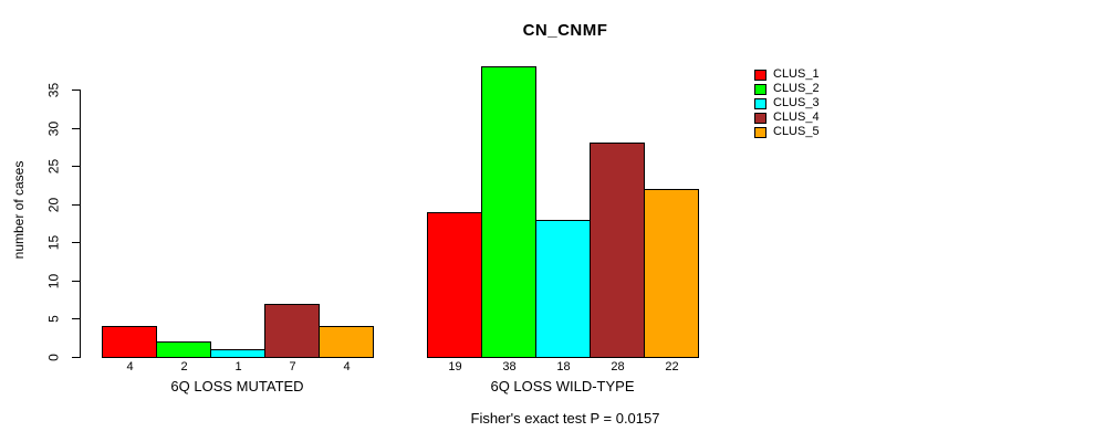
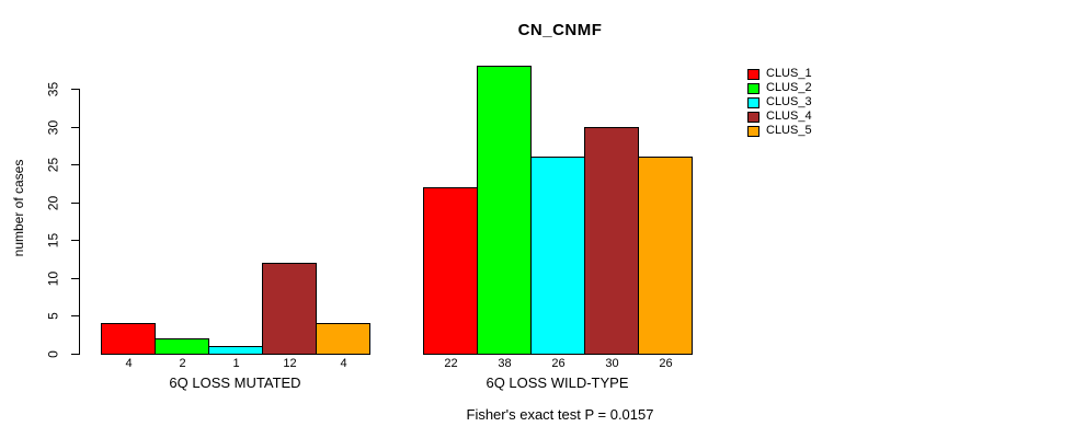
CLUS_4/6Q LOSS MUTATED: 7 -> 12
CLUS_1/6Q LOSS WILD-TYPE: 19 -> 22
CLUS_3/6Q LOSS WILD-TYPE: 18 -> 26
CLUS_4/6Q LOSS WILD-TYPE: 28 -> 30
CLUS_5/6Q LOSS WILD-TYPE: 22 -> 26
